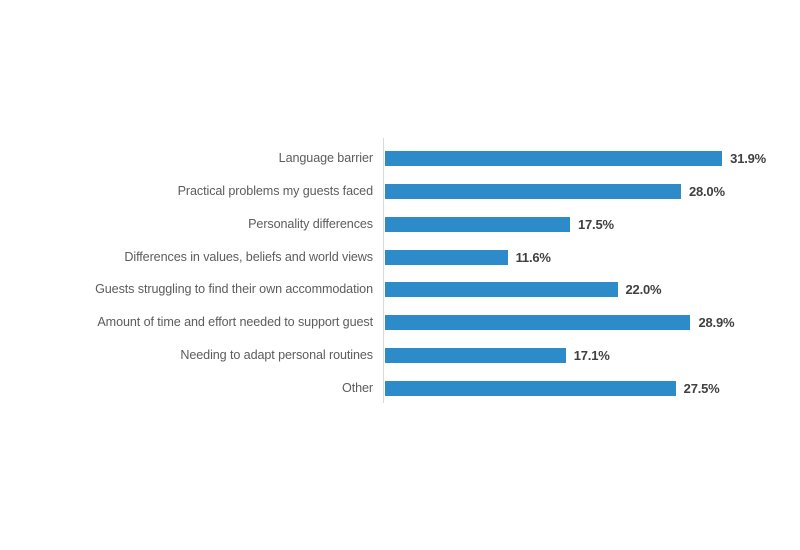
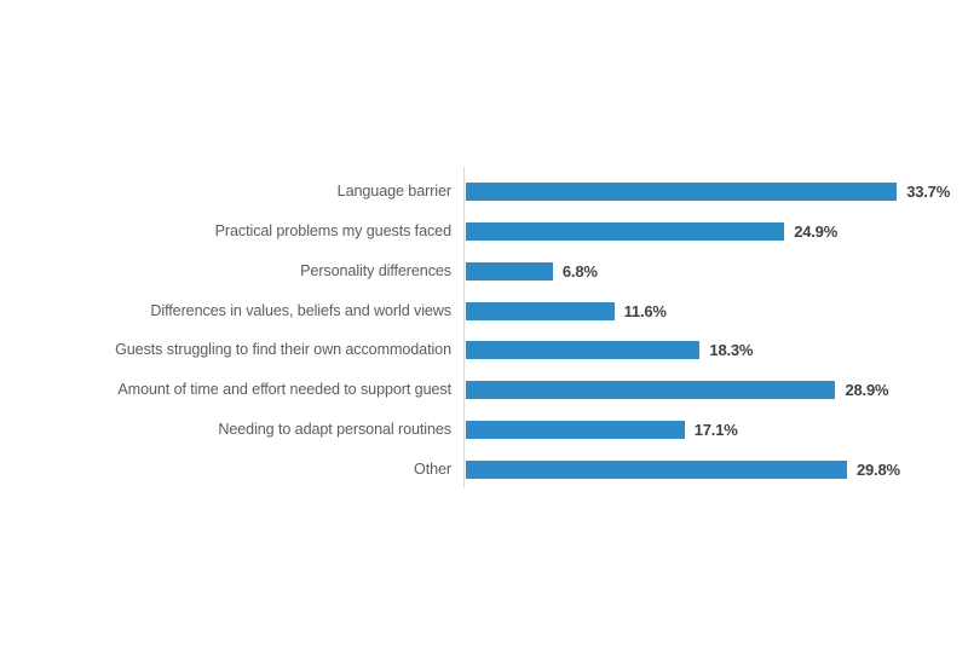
Language barrier: 31.9% -> 33.7%
Practical problems my guests faced: 28.0% -> 24.9%
Personality differences: 17.5% -> 6.8%
Guests struggling to find their own accommodation: 22.0% -> 18.3%
Other: 27.5% -> 29.8%
